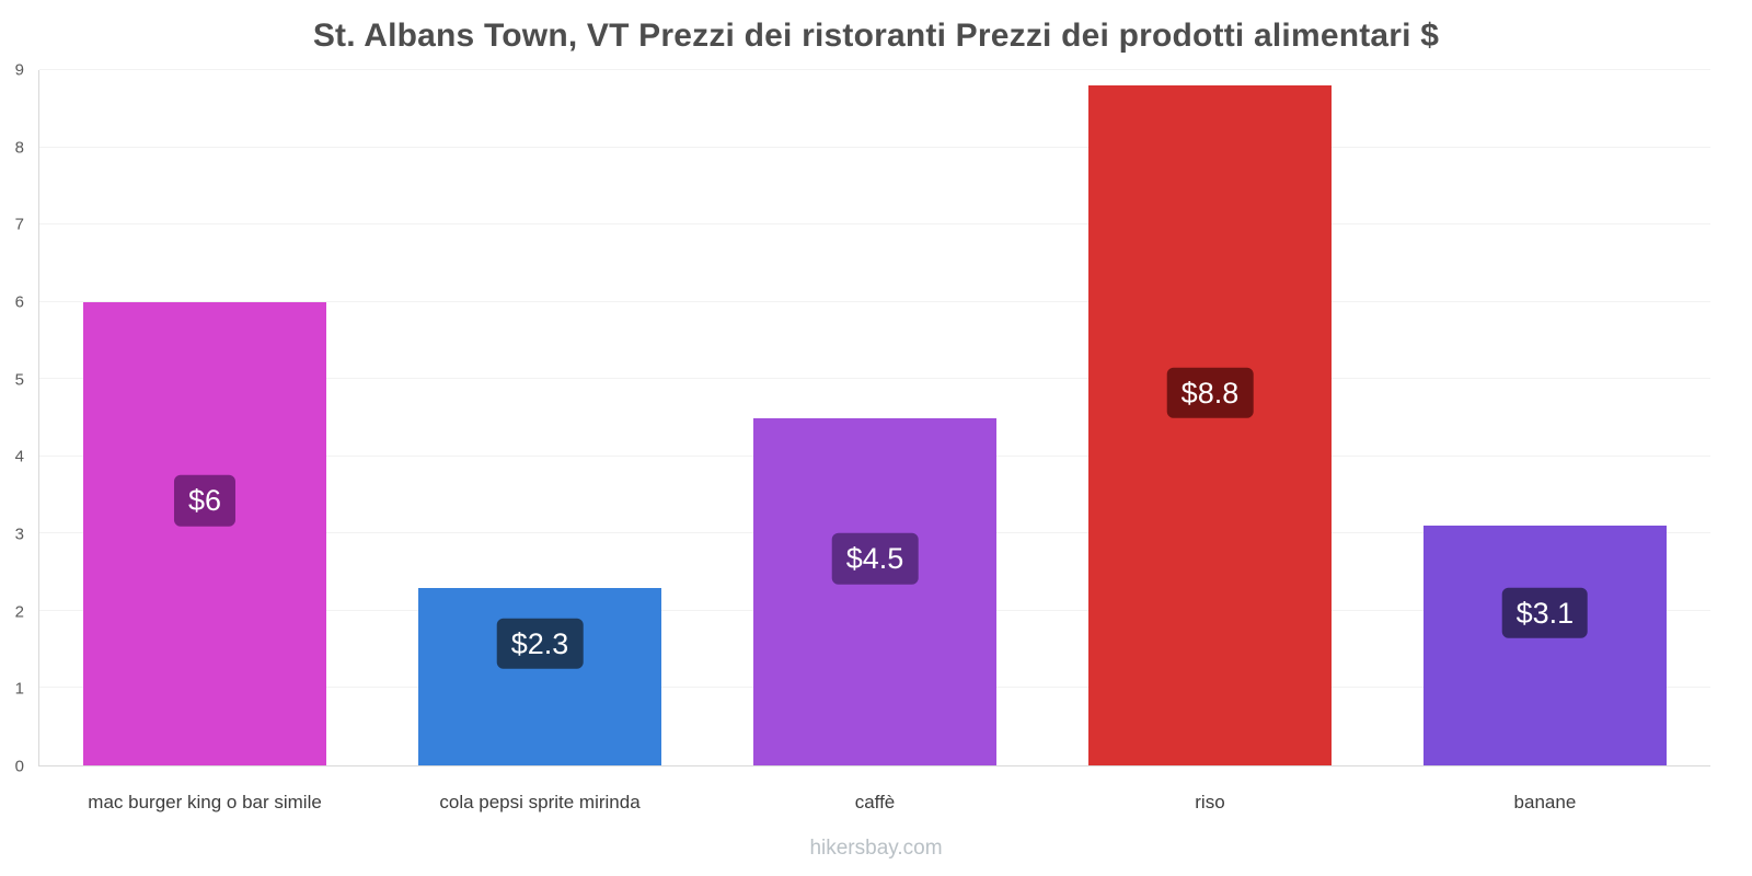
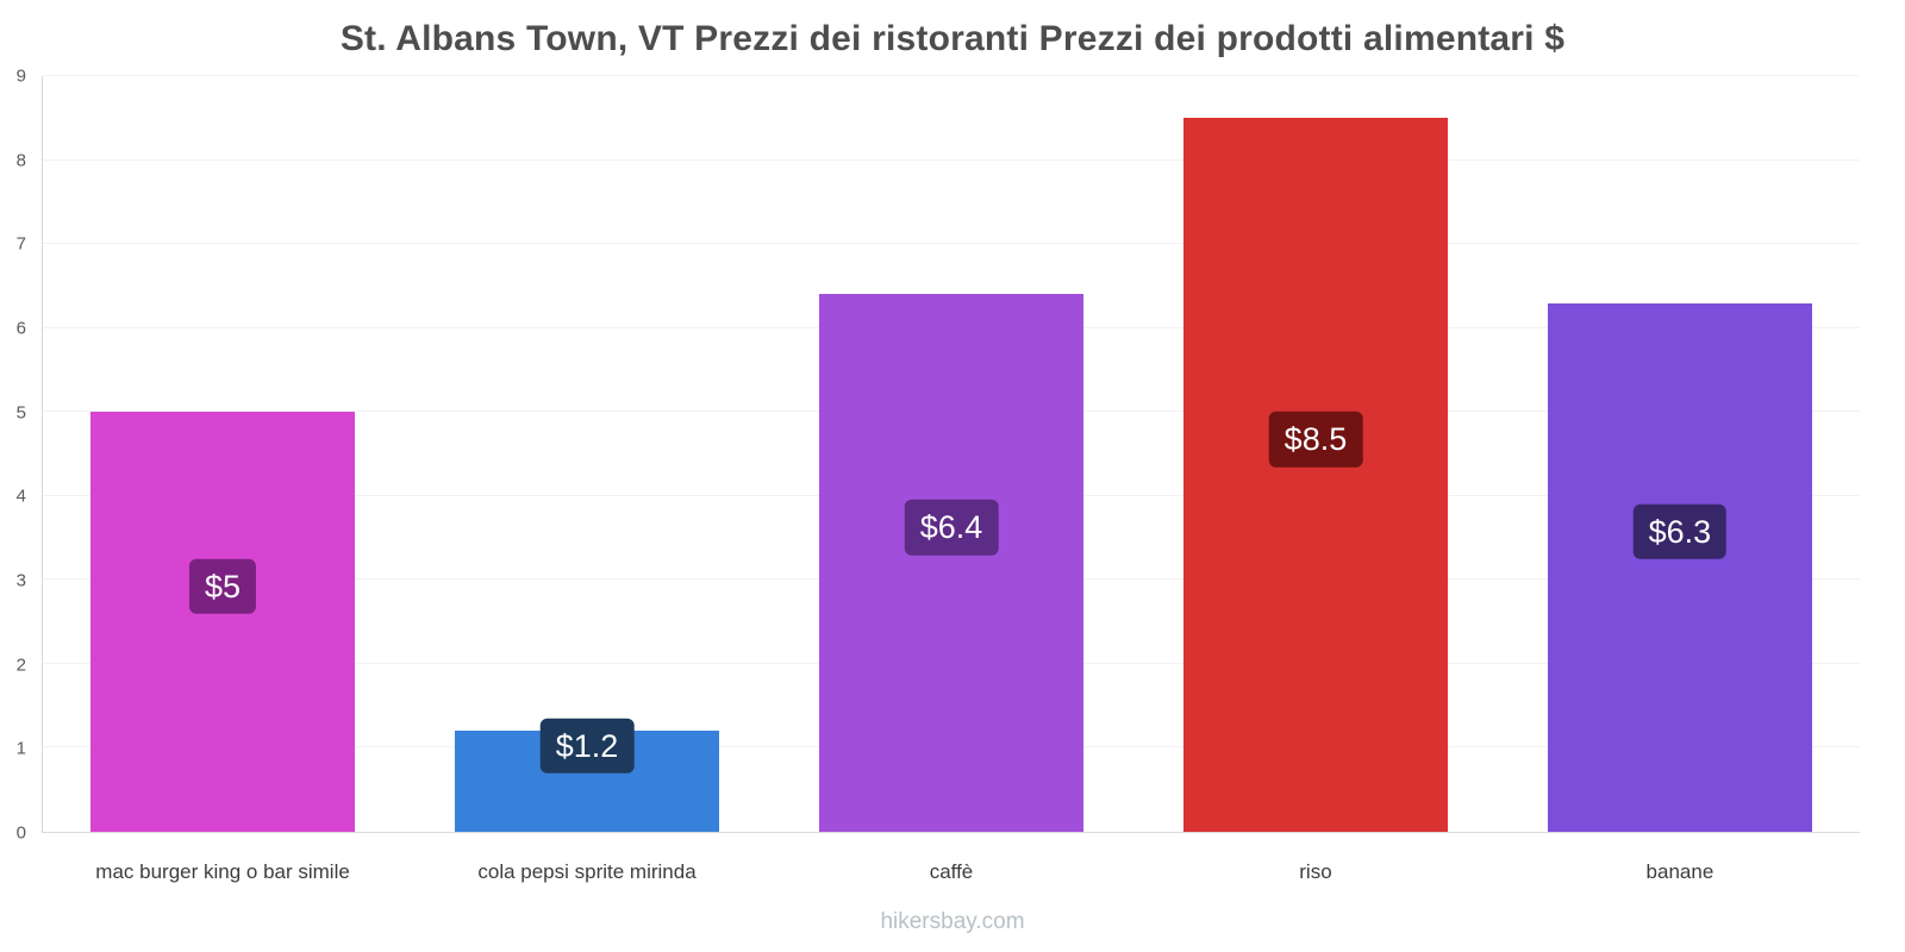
mac burger king o bar simile: $6 -> $5
cola pepsi sprite mirinda: $2.3 -> $1.2
caffè: $4.5 -> $6.4
riso: $8.8 -> $8.5
banane: $3.1 -> $6.3
